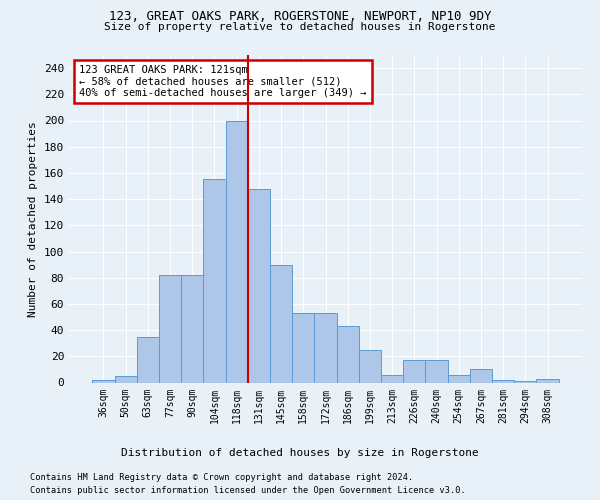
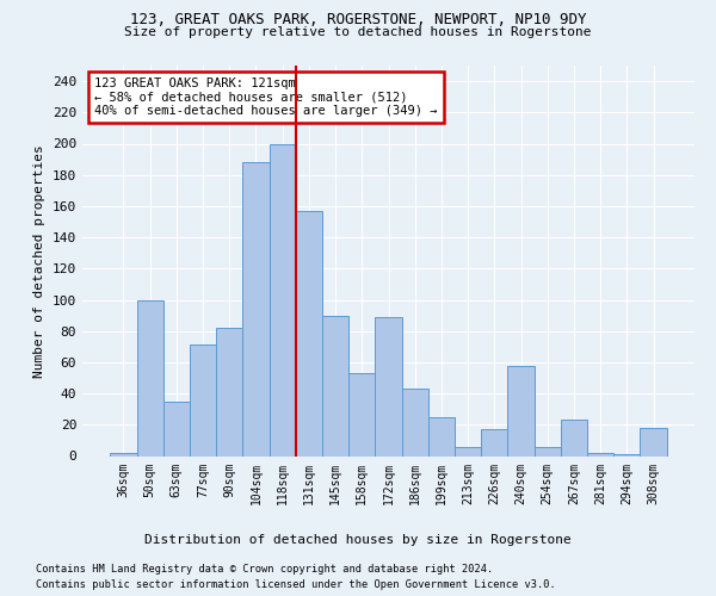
50sqm: 5 -> 100
77sqm: 82 -> 71
104sqm: 155 -> 188
131sqm: 148 -> 157
172sqm: 53 -> 89
240sqm: 17 -> 58
267sqm: 10 -> 23
308sqm: 3 -> 18
